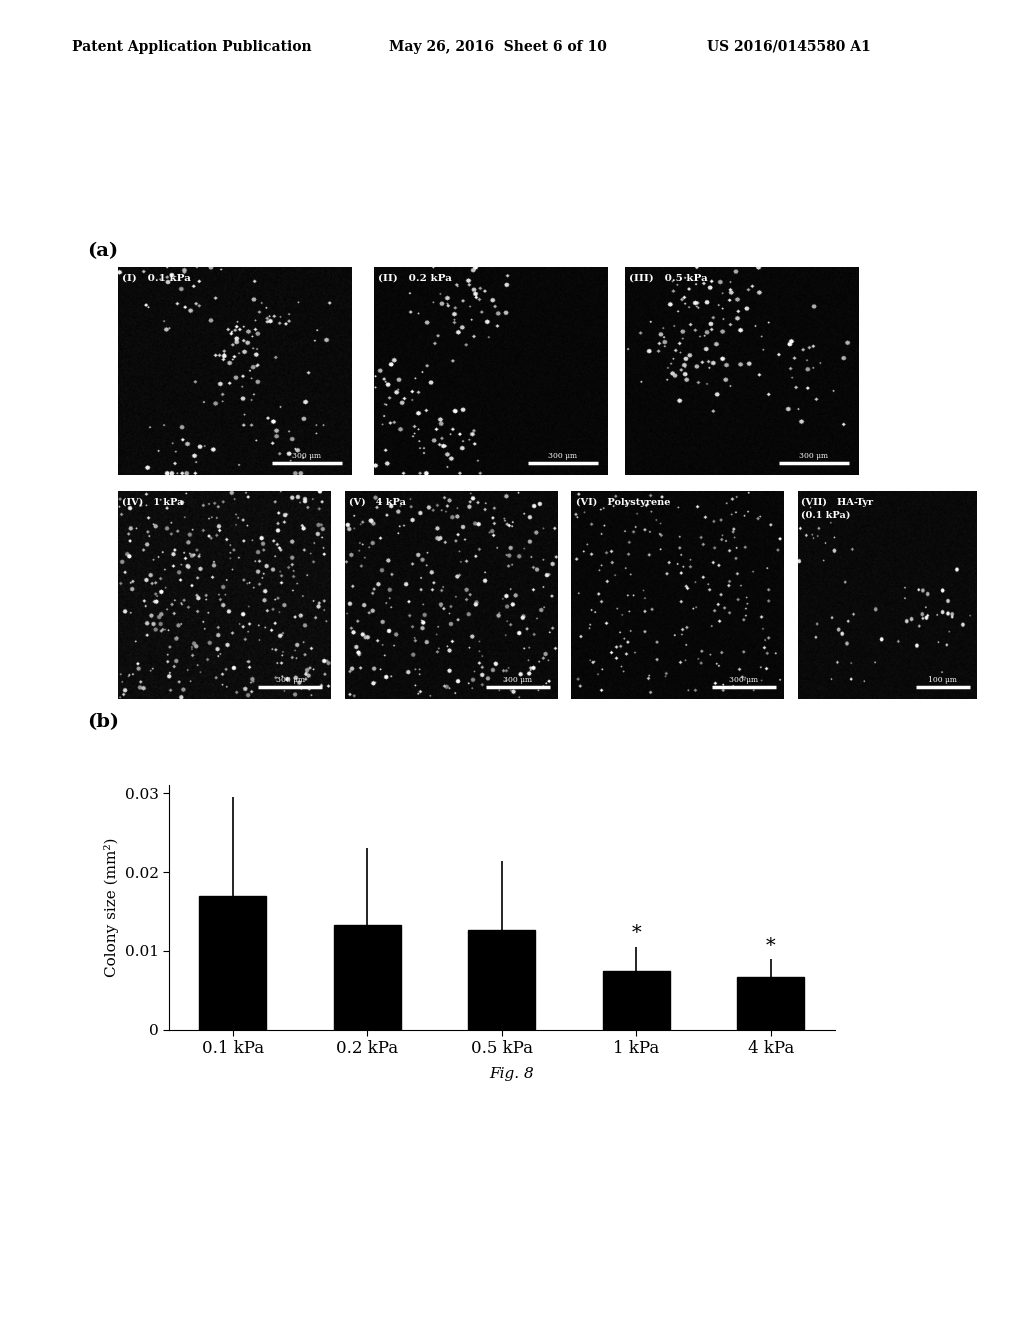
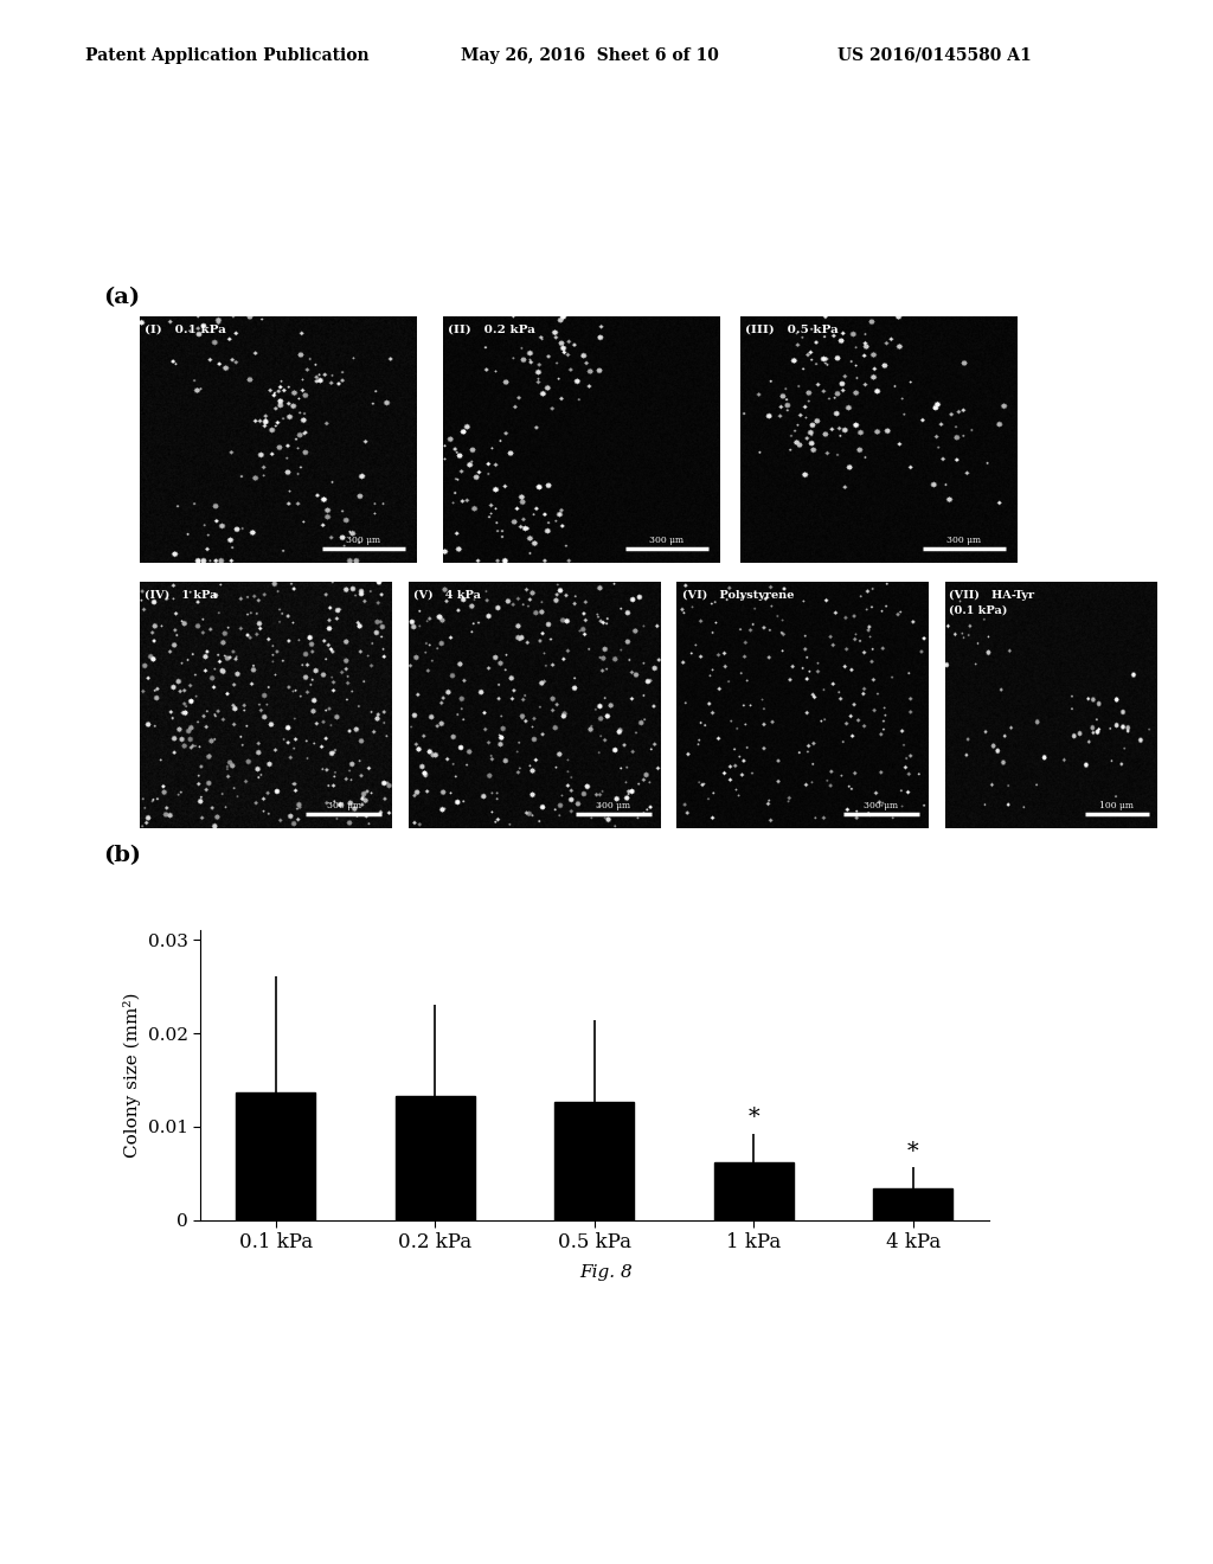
0.1 kPa: 0.0170 -> 0.0136
1 kPa: 0.0075 -> 0.0062
4 kPa: 0.0067 -> 0.0034
